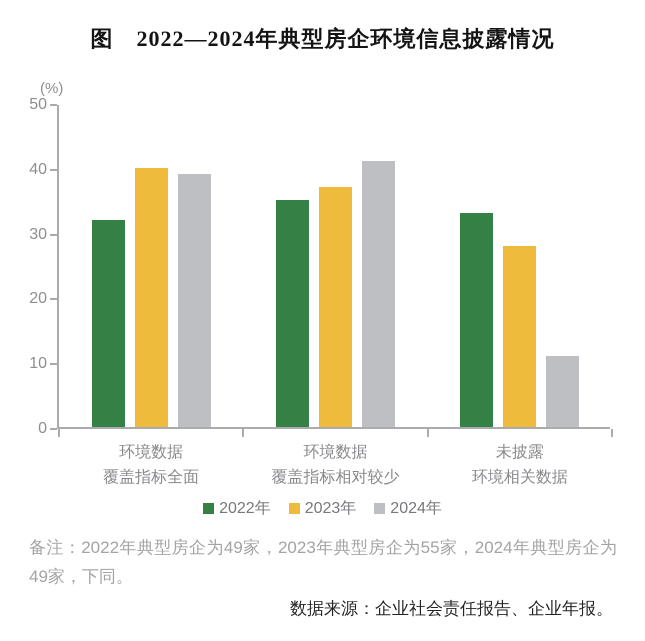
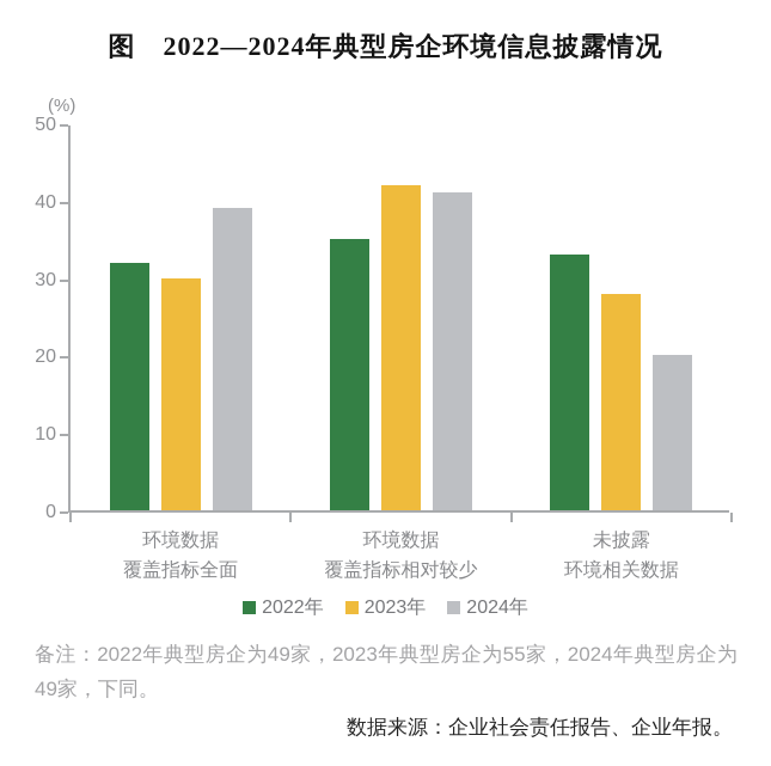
2023年/环境数据 覆盖指标全面: 40 -> 30
2023年/环境数据 覆盖指标相对较少: 37 -> 42
2024年/未披露 环境相关数据: 11 -> 20
